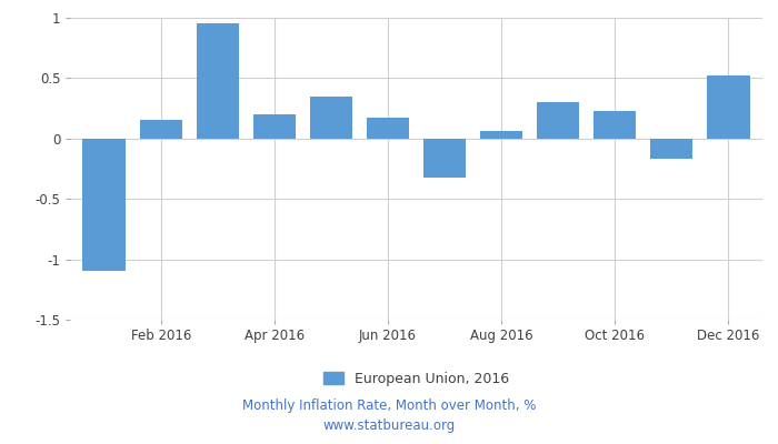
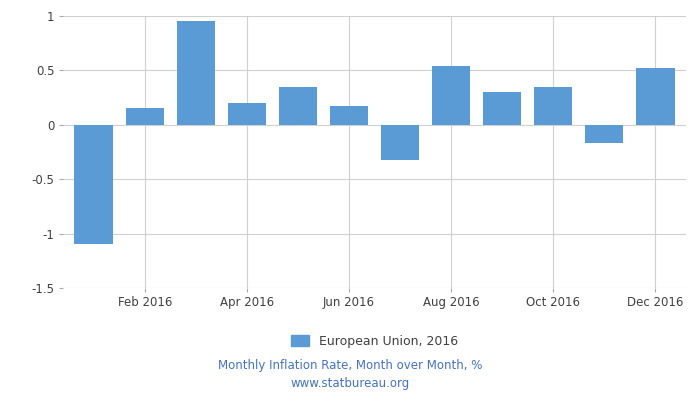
Aug 2016: 0.06 -> 0.54
Oct 2016: 0.23 -> 0.35
